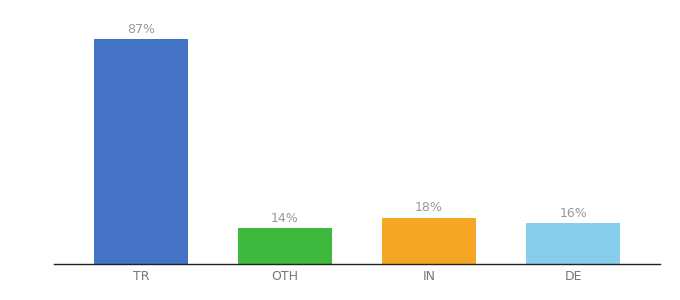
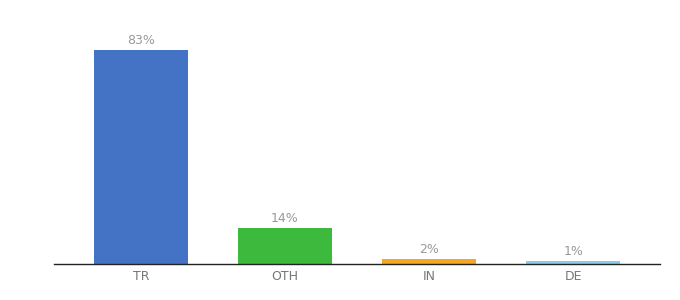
TR: 87% -> 83%
IN: 18% -> 2%
DE: 16% -> 1%
